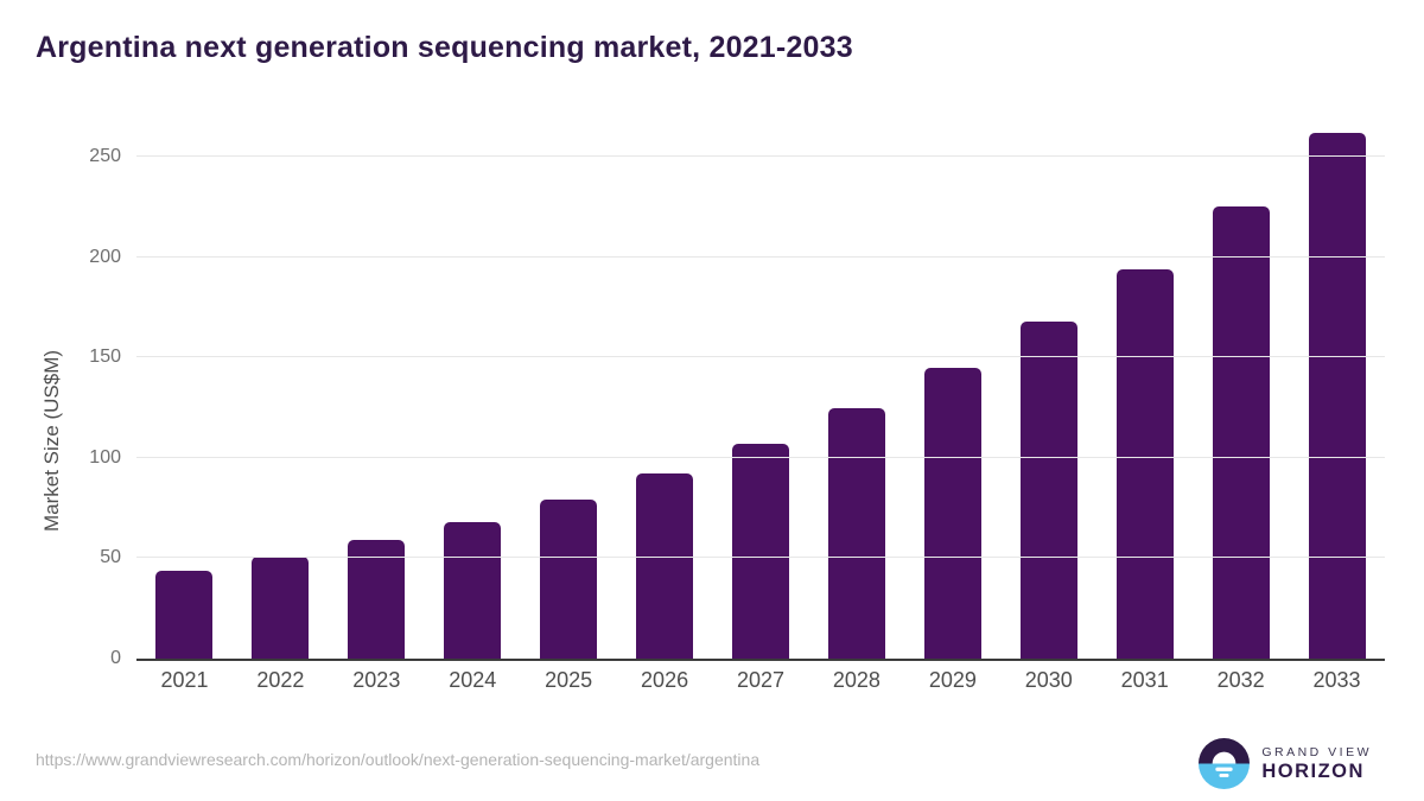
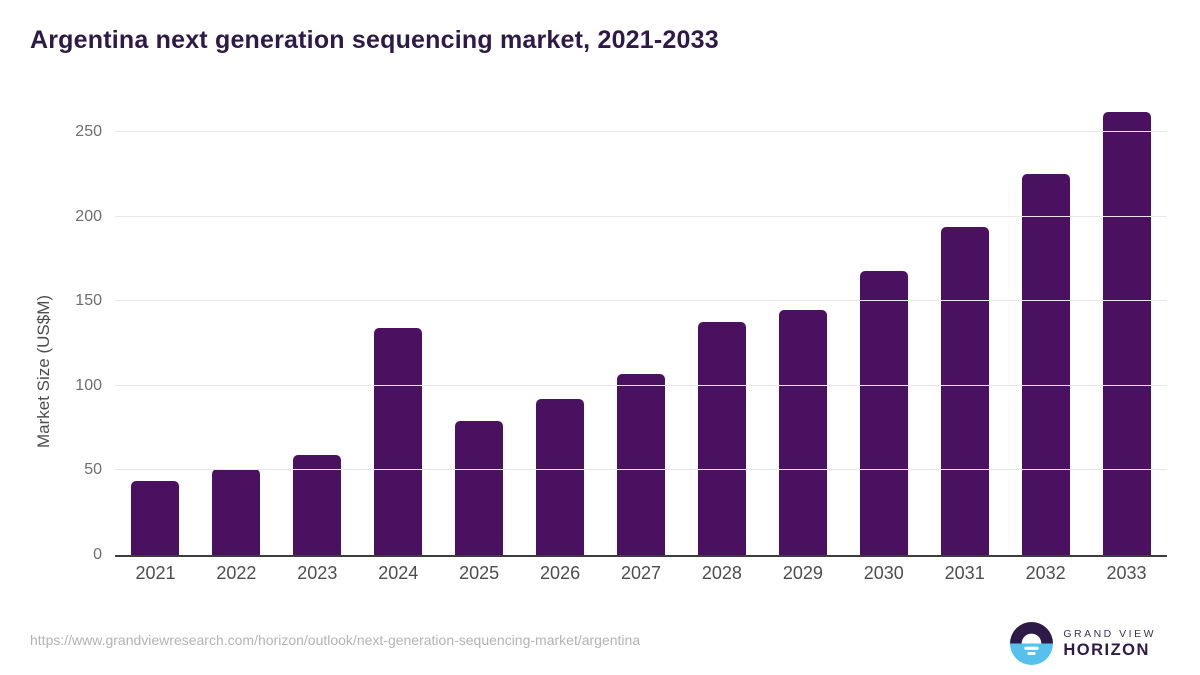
2024: 68 -> 134
2028: 125 -> 138
